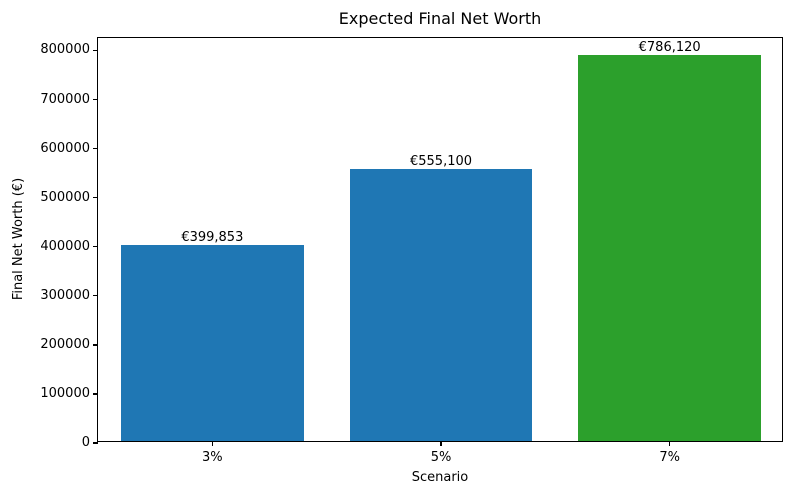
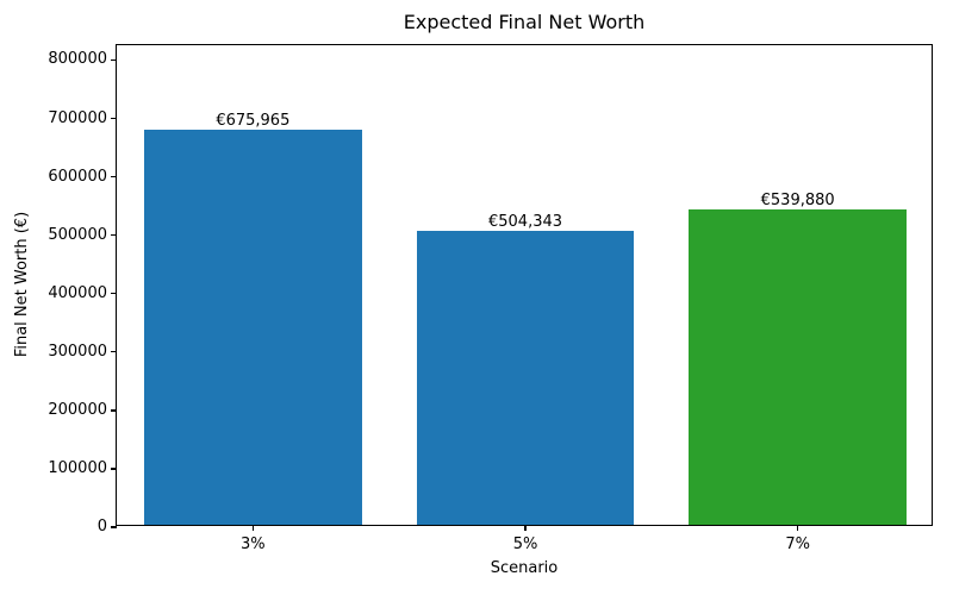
3%: €399,853 -> €675,965
5%: €555,100 -> €504,343
7%: €786,120 -> €539,880
